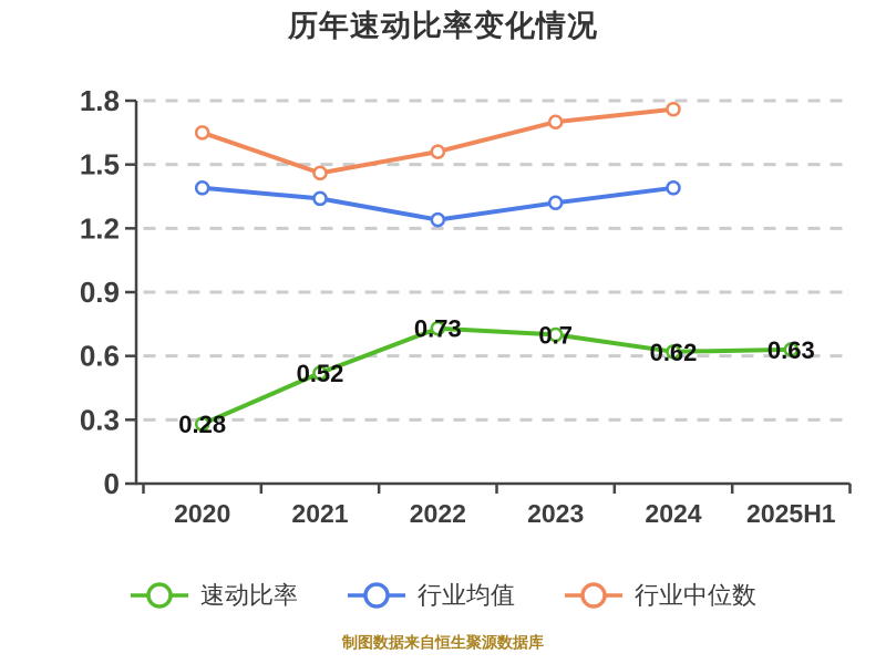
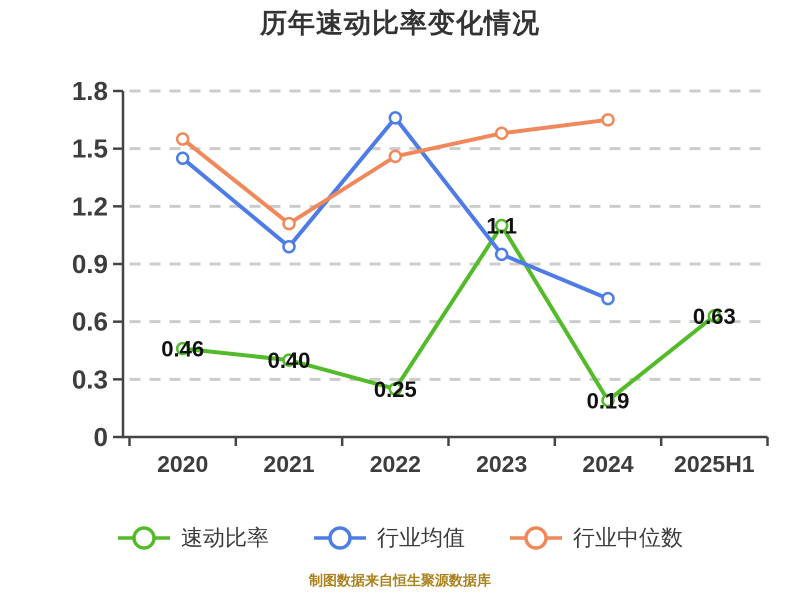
速动比率/2020: 0.28 -> 0.46
行业均值/2020: 1.39 -> 1.45
行业中位数/2020: 1.65 -> 1.55
速动比率/2021: 0.52 -> 0.40
行业均值/2021: 1.34 -> 0.99
行业中位数/2021: 1.46 -> 1.11
速动比率/2022: 0.73 -> 0.25
行业均值/2022: 1.24 -> 1.66
行业中位数/2022: 1.56 -> 1.46
速动比率/2023: 0.7 -> 1.1
行业均值/2023: 1.32 -> 0.95
行业中位数/2023: 1.70 -> 1.58
速动比率/2024: 0.62 -> 0.19
行业均值/2024: 1.39 -> 0.72
行业中位数/2024: 1.76 -> 1.65
